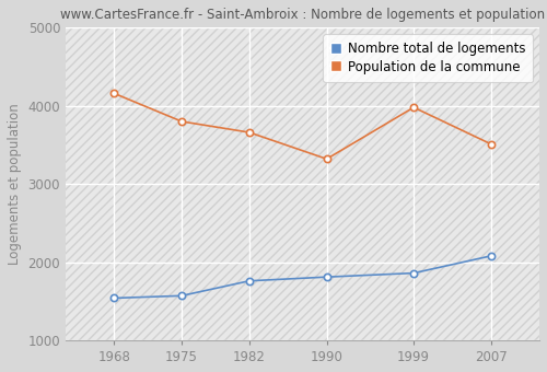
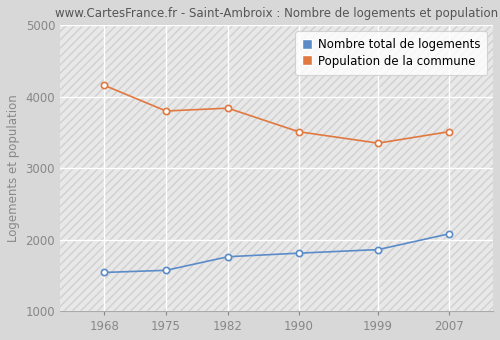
Population de la commune/1982: 3660 -> 3840
Population de la commune/1990: 3320 -> 3510
Population de la commune/1999: 3980 -> 3350
